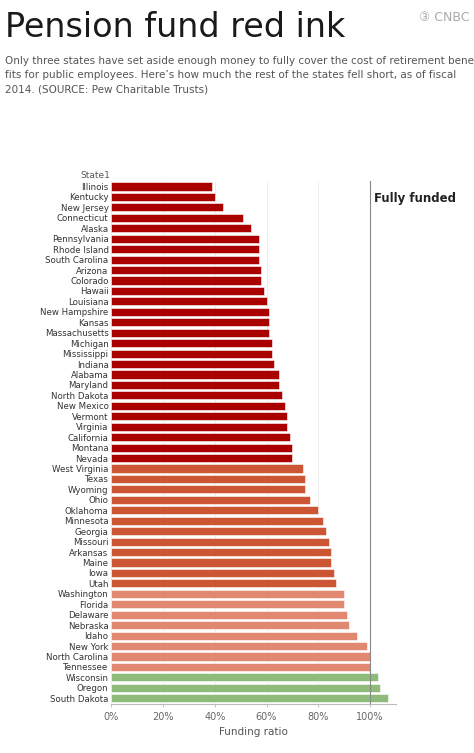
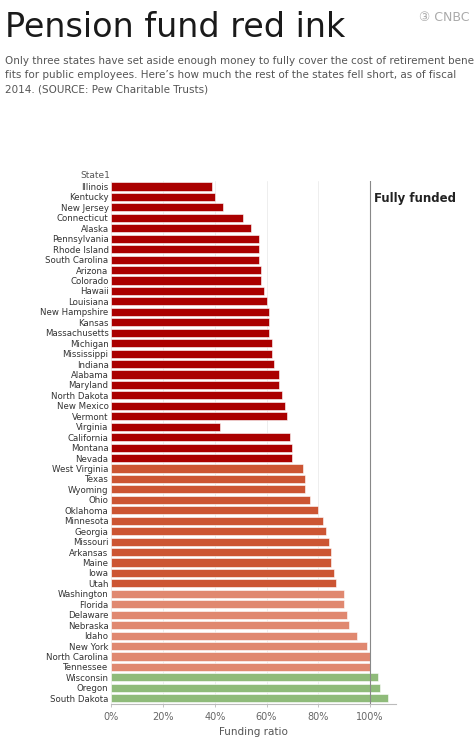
Virginia: 68% -> 42%
